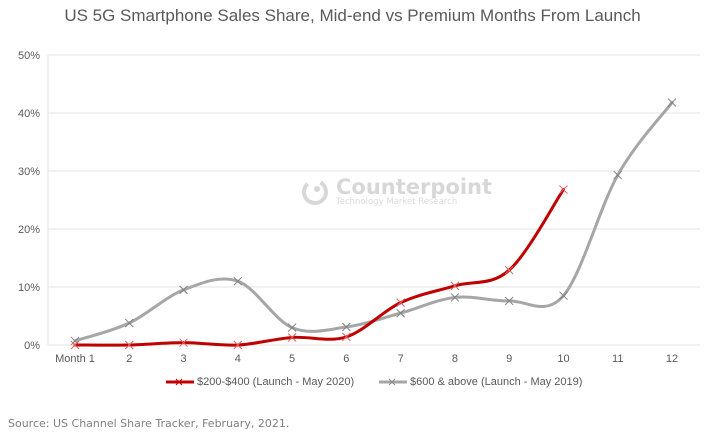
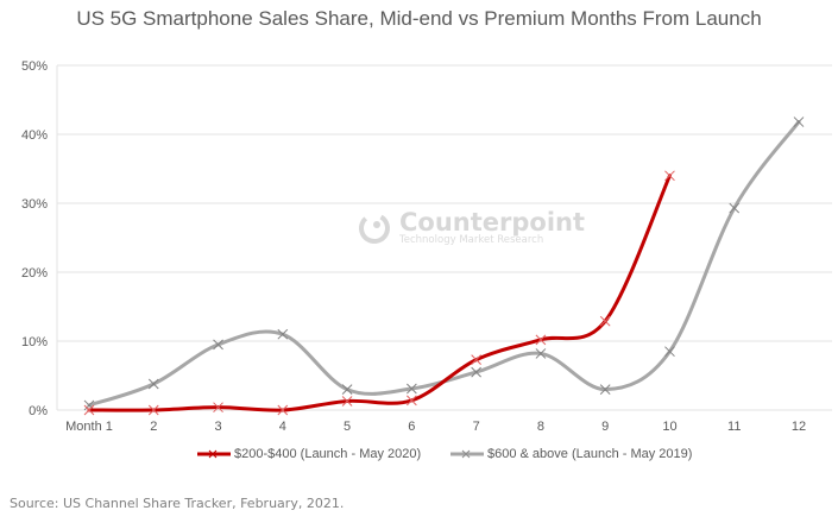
$600 & above (Launch - May 2019)/9: 8% -> 3%
$200-$400 (Launch - May 2020)/10: 27% -> 34%
